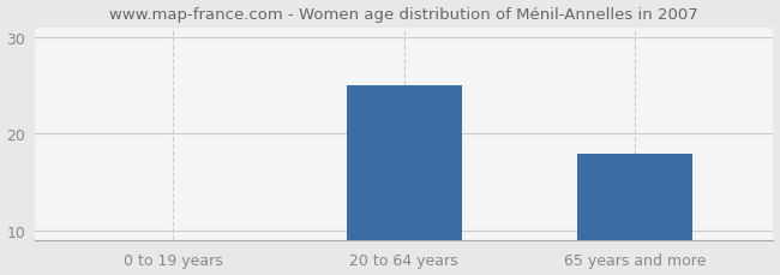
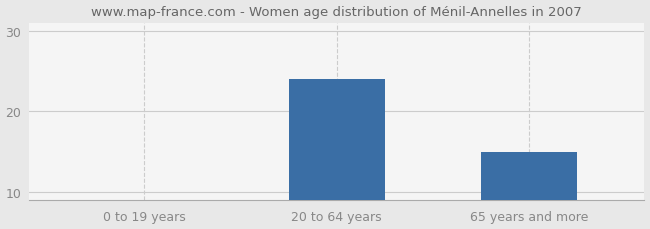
20 to 64 years: 25 -> 24
65 years and more: 18 -> 15
